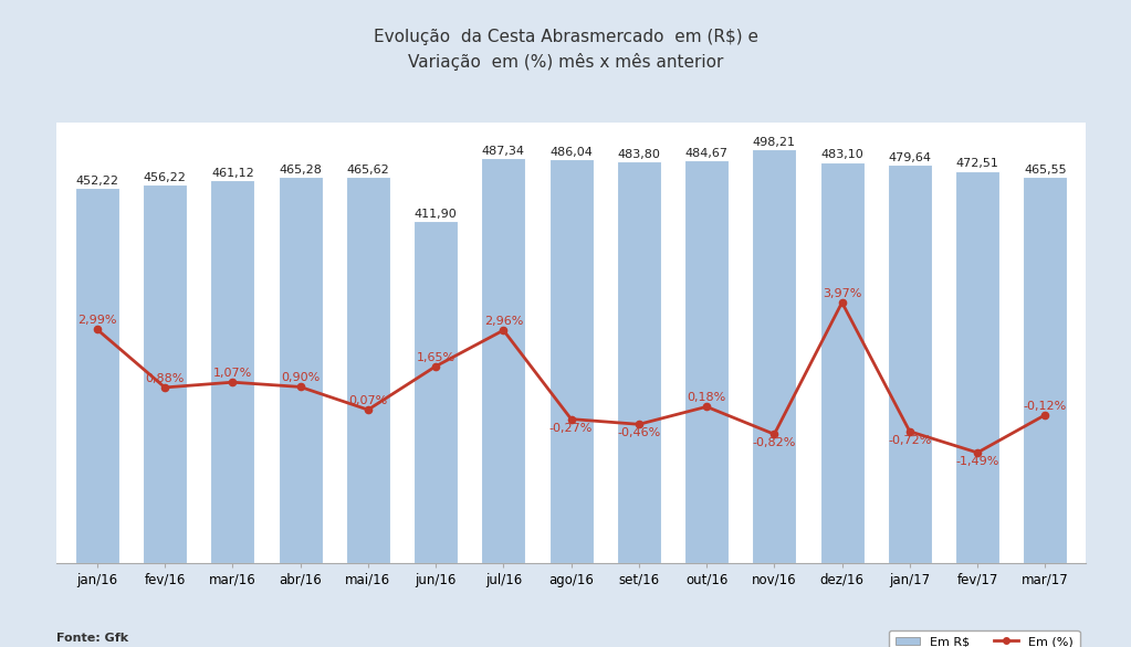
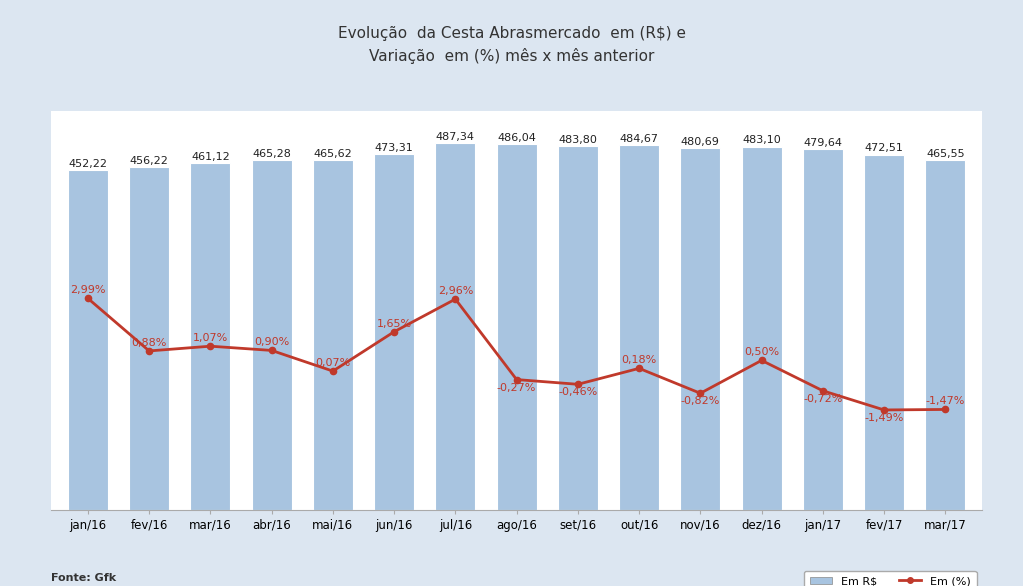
Em R$/jun/16: 411,90 -> 473,31
Em R$/nov/16: 498,21 -> 480,69
Em (%)/dez/16: 3,97% -> 0,50%
Em (%)/mar/17: -0,12% -> -1,47%
